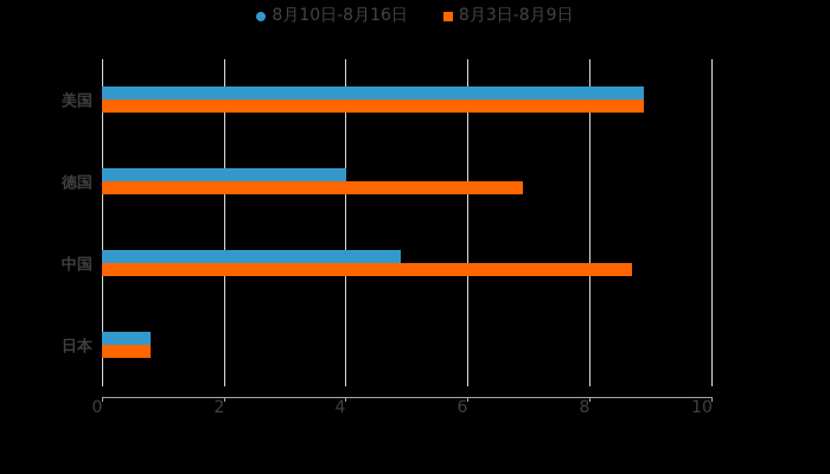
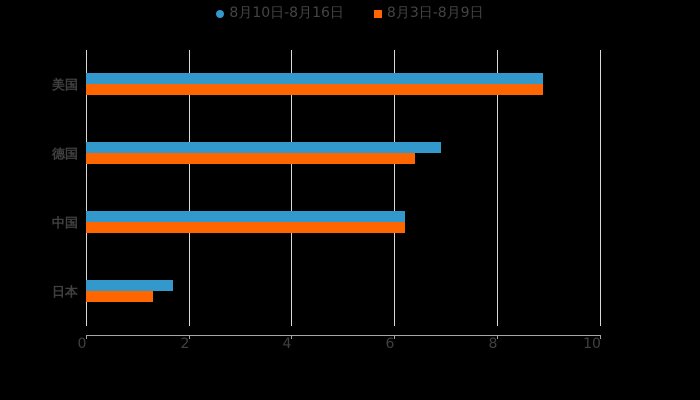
8月10日-8月16日/德国: 4.0 -> 6.9
8月3日-8月9日/德国: 6.9 -> 6.4
8月10日-8月16日/中国: 4.9 -> 6.2
8月3日-8月9日/中国: 8.7 -> 6.2
8月10日-8月16日/日本: 0.8 -> 1.7
8月3日-8月9日/日本: 0.8 -> 1.3
